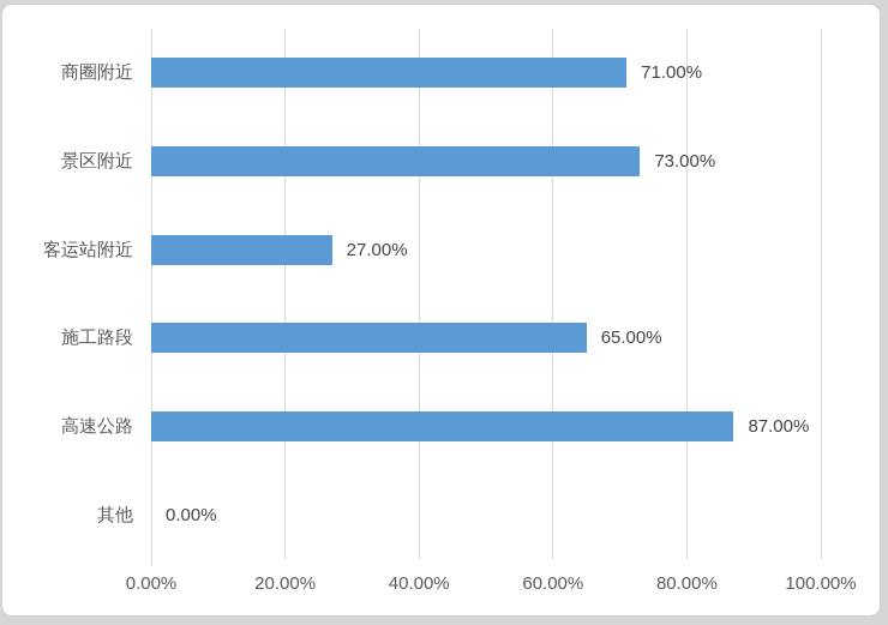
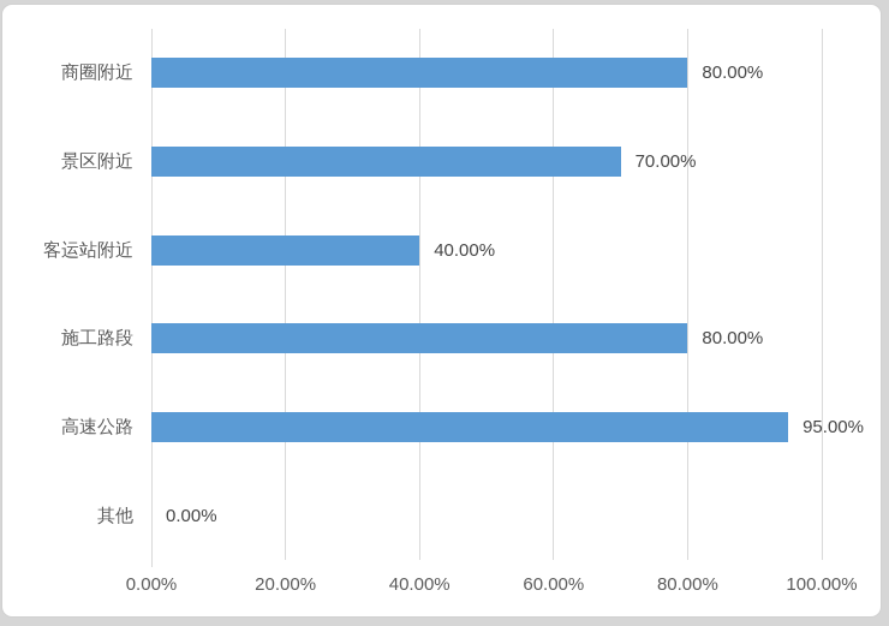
商圈附近: 71.00% -> 80.00%
景区附近: 73.00% -> 70.00%
客运站附近: 27.00% -> 40.00%
施工路段: 65.00% -> 80.00%
高速公路: 87.00% -> 95.00%
